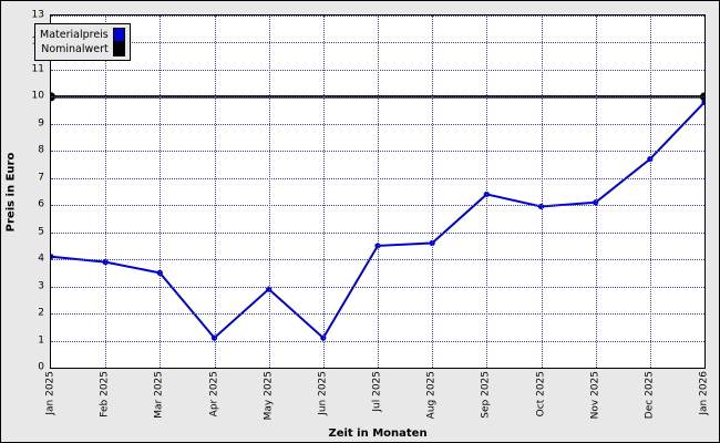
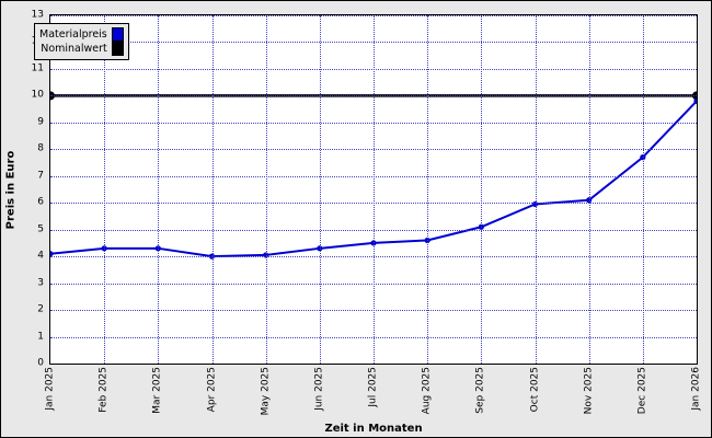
Materialpreis/Feb 2025: 3.9 -> 4.3
Materialpreis/Mar 2025: 3.5 -> 4.3
Materialpreis/Apr 2025: 1.1 -> 4.0
Materialpreis/May 2025: 2.9 -> 4.0
Materialpreis/Jun 2025: 1.1 -> 4.3
Materialpreis/Sep 2025: 6.4 -> 5.1
